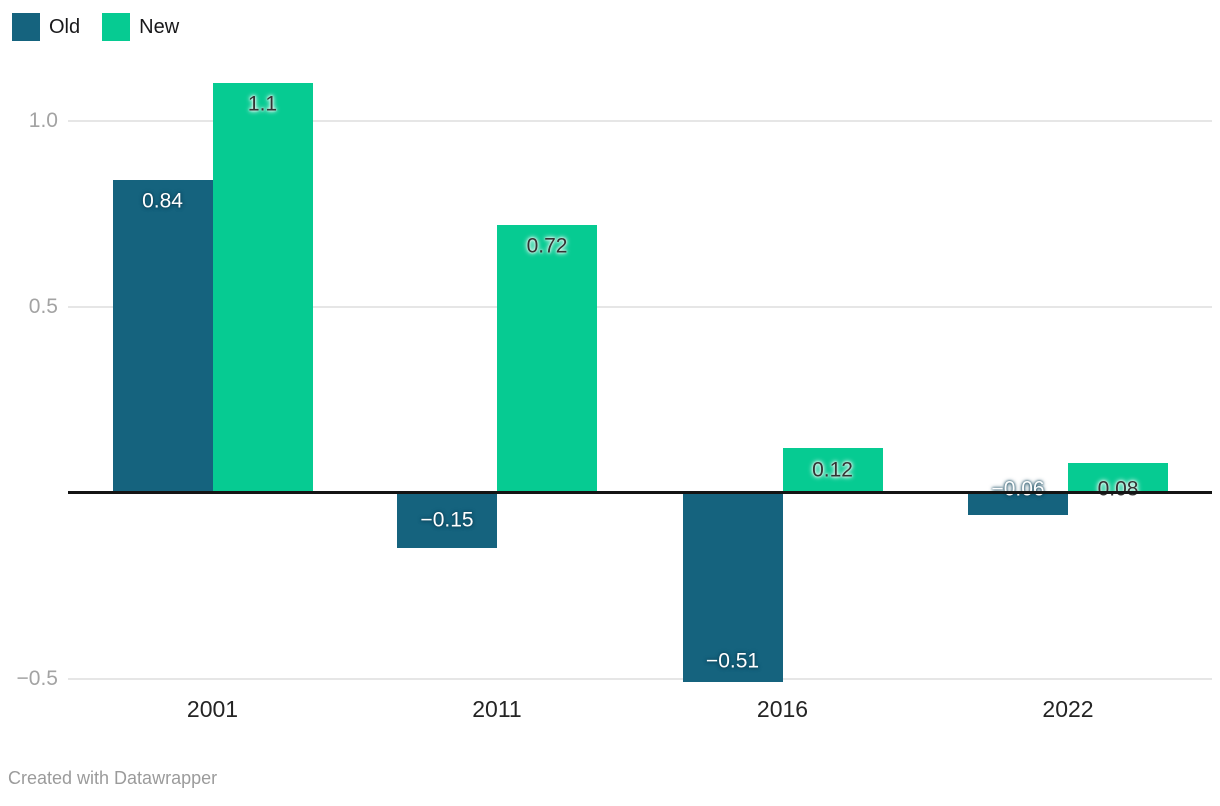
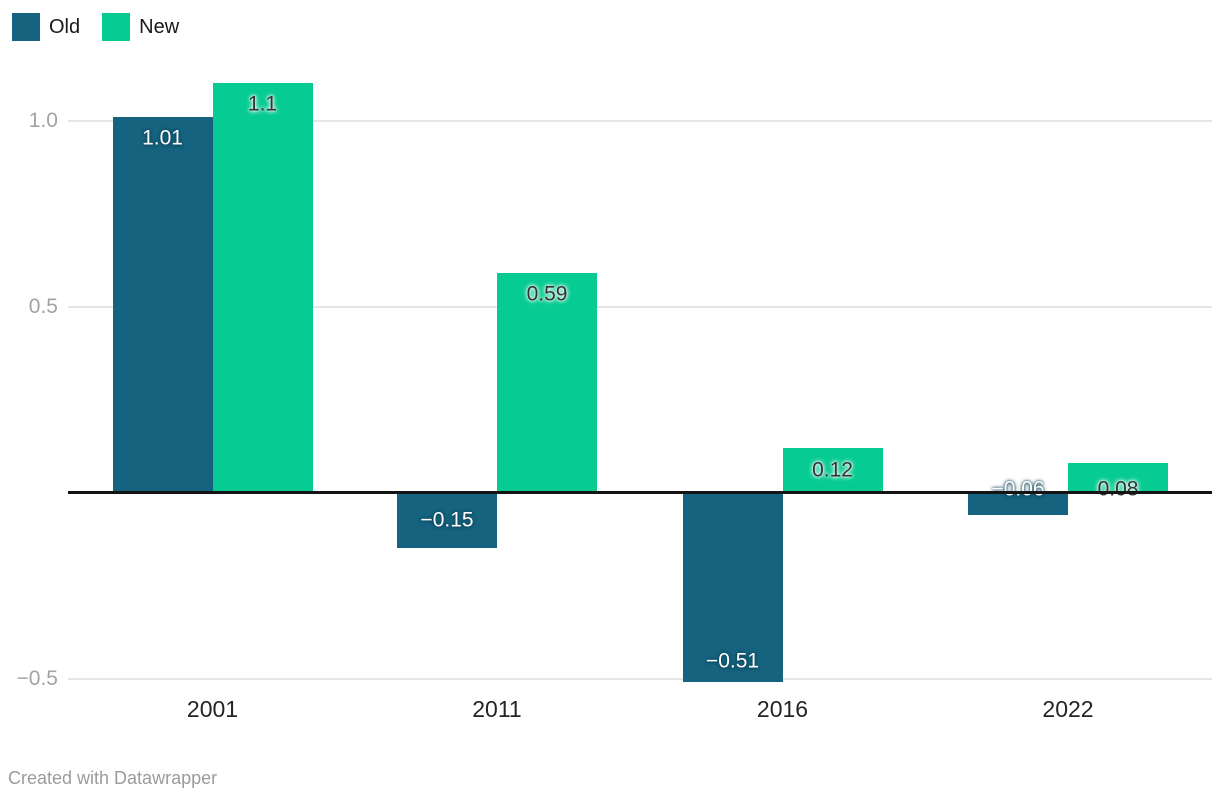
Old/2001: 0.84 -> 1.01
New/2011: 0.72 -> 0.59
